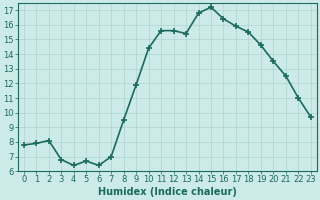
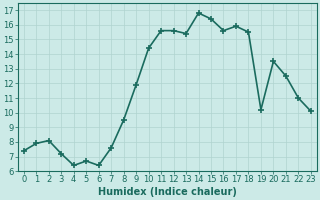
0: 7.8 -> 7.4
3: 6.8 -> 7.2
7: 7.0 -> 7.6
15: 17.2 -> 16.4
16: 16.4 -> 15.6
19: 14.6 -> 10.2
23: 9.7 -> 10.1
